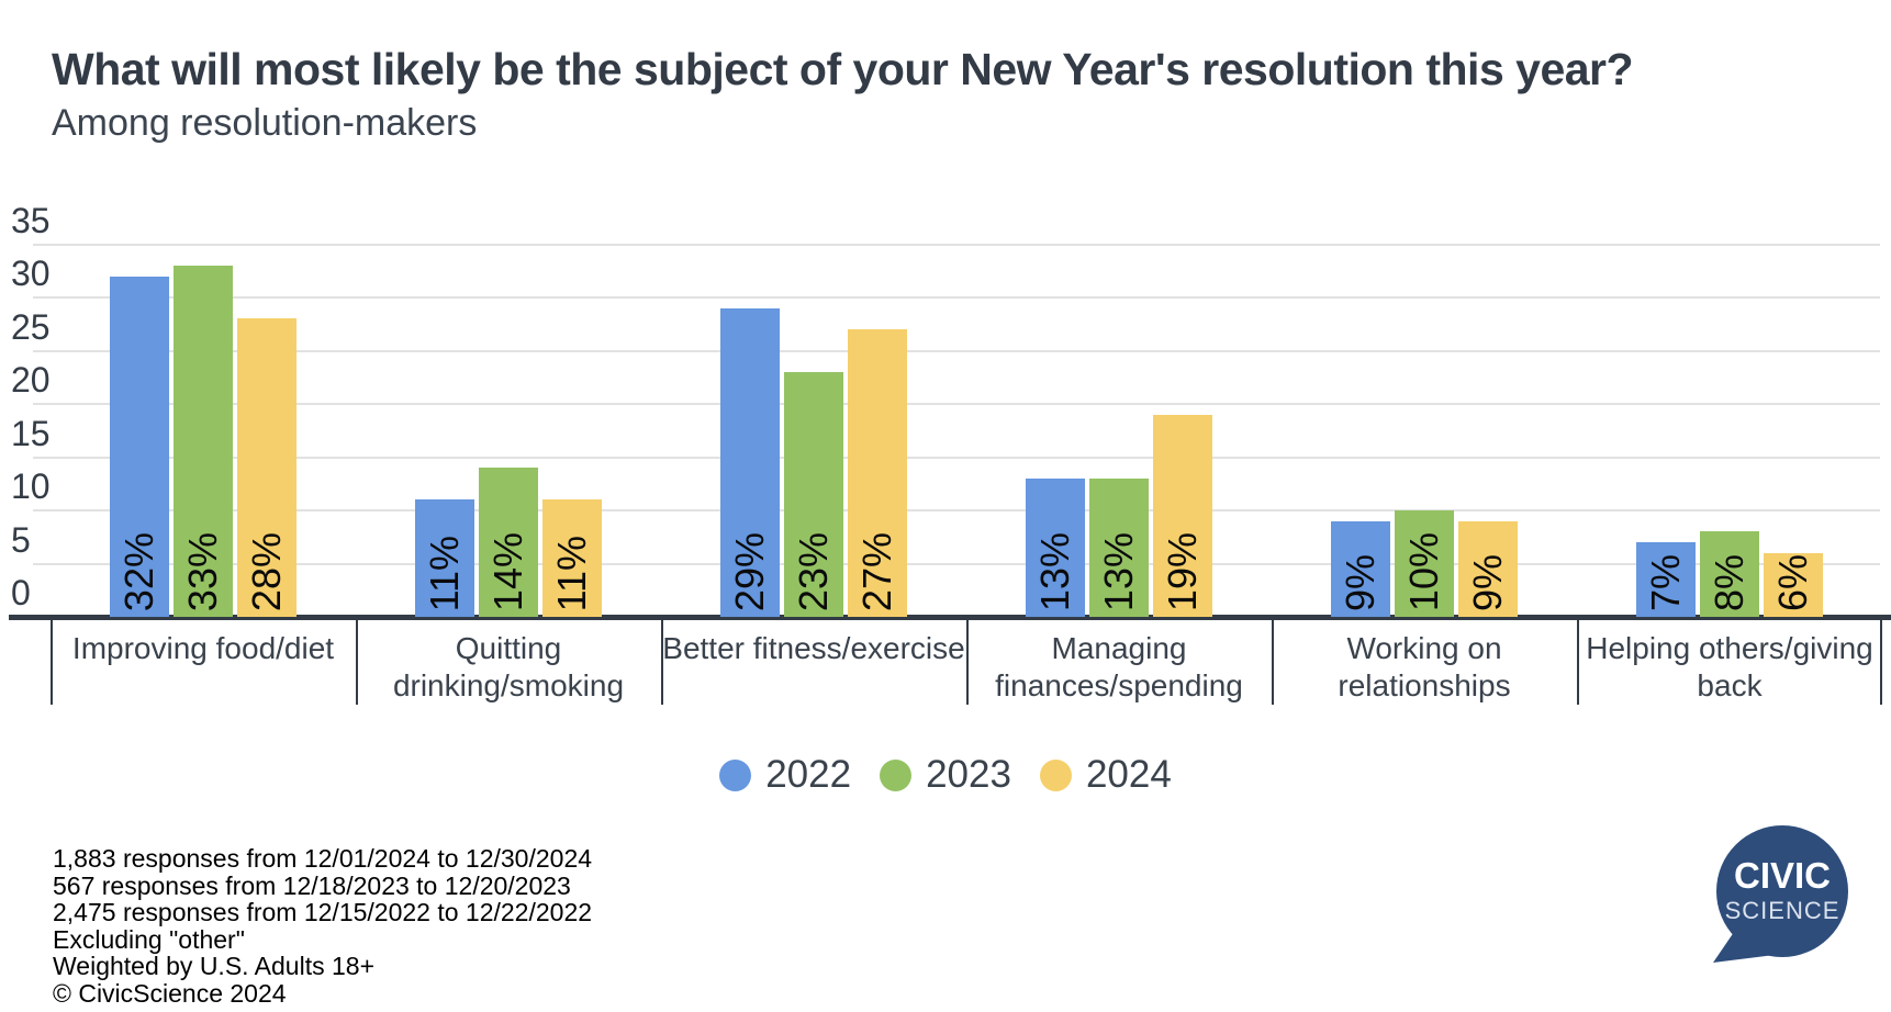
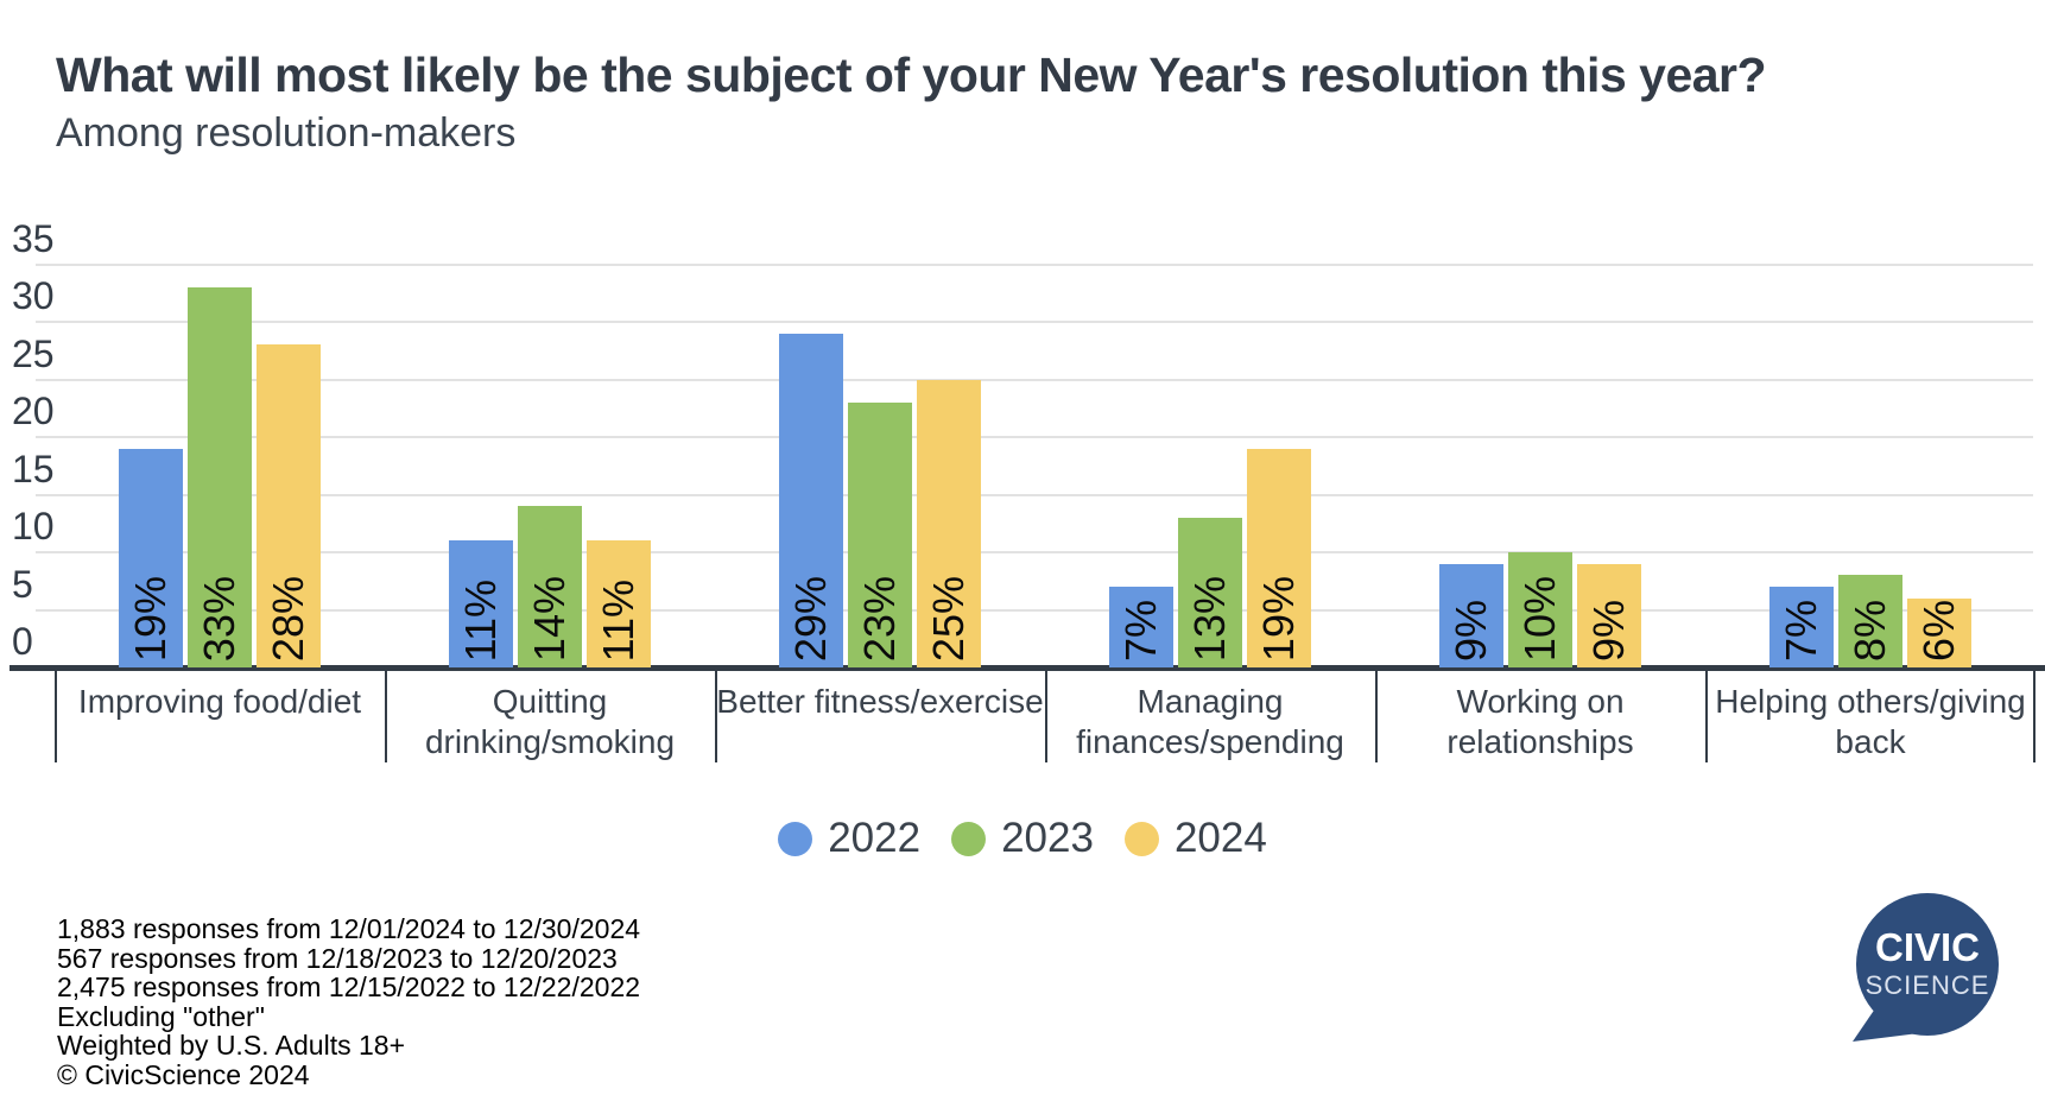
2022/Improving food/diet: 32% -> 19%
2024/Better fitness/exercise: 27% -> 25%
2022/Managing finances/spending: 13% -> 7%
